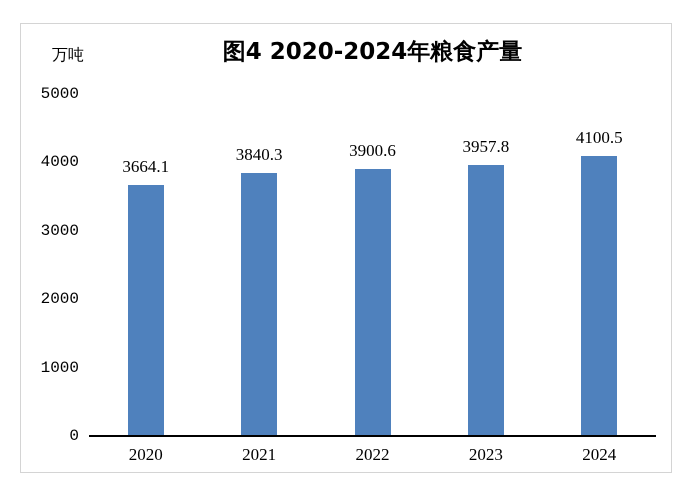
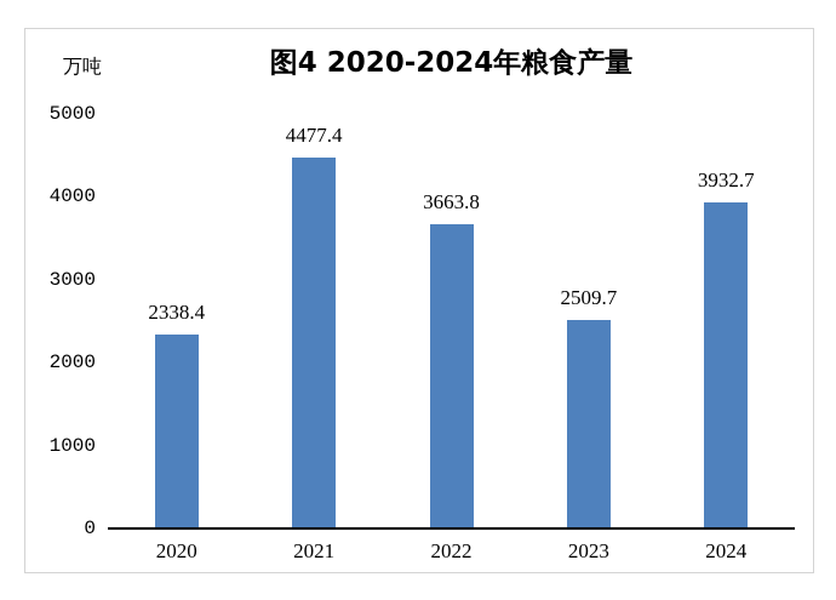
2020: 3664.1 -> 2338.4
2021: 3840.3 -> 4477.4
2022: 3900.6 -> 3663.8
2023: 3957.8 -> 2509.7
2024: 4100.5 -> 3932.7
